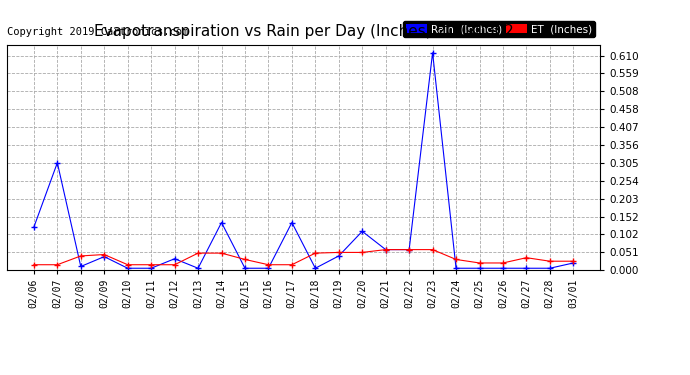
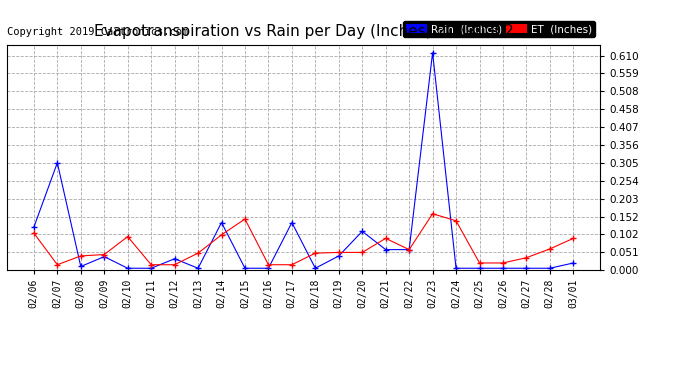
ET (Inches)/02/06: 0.015 -> 0.105
ET (Inches)/02/10: 0.015 -> 0.095
ET (Inches)/02/14: 0.048 -> 0.100
ET (Inches)/02/15: 0.030 -> 0.145
ET (Inches)/02/21: 0.058 -> 0.090
ET (Inches)/02/23: 0.058 -> 0.160
ET (Inches)/02/24: 0.030 -> 0.140
ET (Inches)/02/28: 0.025 -> 0.060
ET (Inches)/03/01: 0.025 -> 0.090
